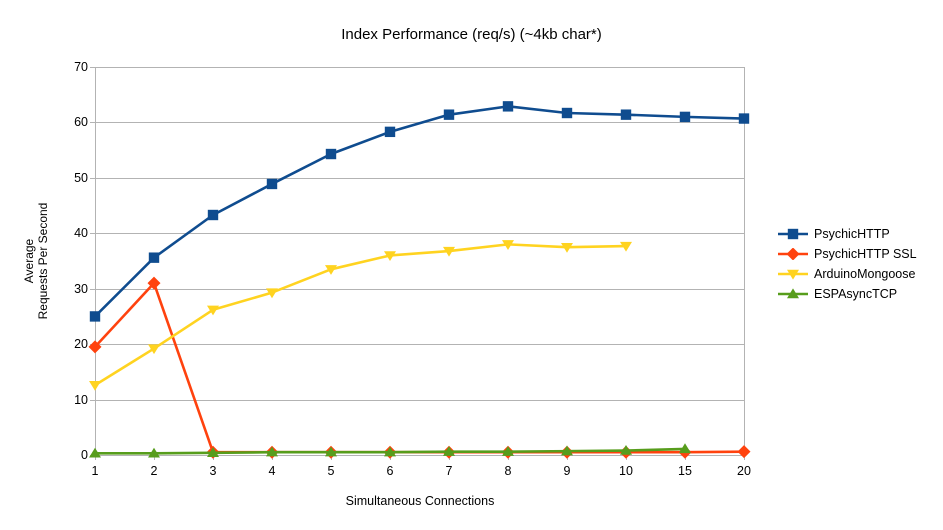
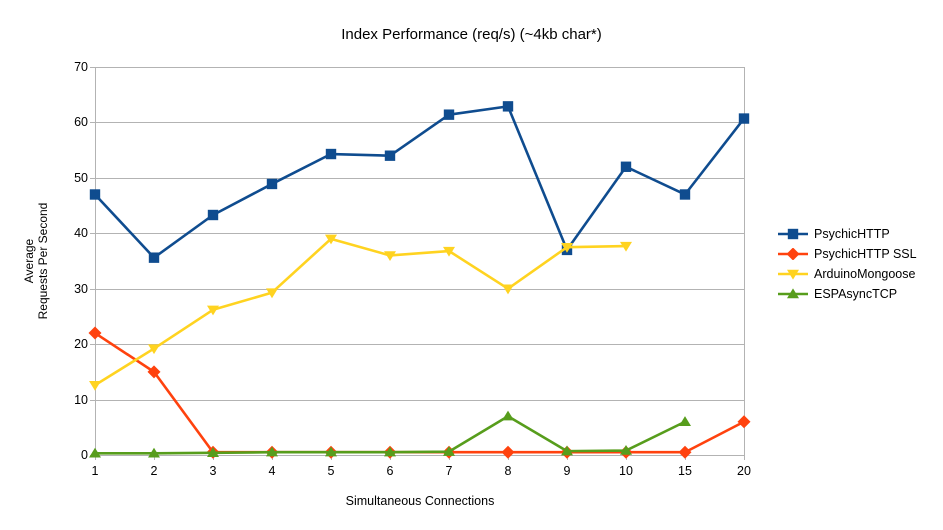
PsychicHTTP/1: 25 -> 47
PsychicHTTP SSL/1: 20 -> 22
PsychicHTTP SSL/2: 31 -> 15
ArduinoMongoose/5: 34 -> 39
PsychicHTTP/6: 58 -> 54
ArduinoMongoose/8: 38 -> 30
ESPAsyncTCP/8: 1 -> 7
PsychicHTTP/9: 62 -> 37
PsychicHTTP/10: 61 -> 52
PsychicHTTP/15: 61 -> 47
ESPAsyncTCP/15: 1 -> 6
PsychicHTTP SSL/20: 1 -> 6
